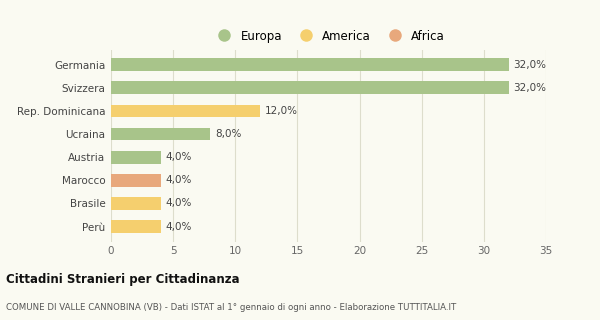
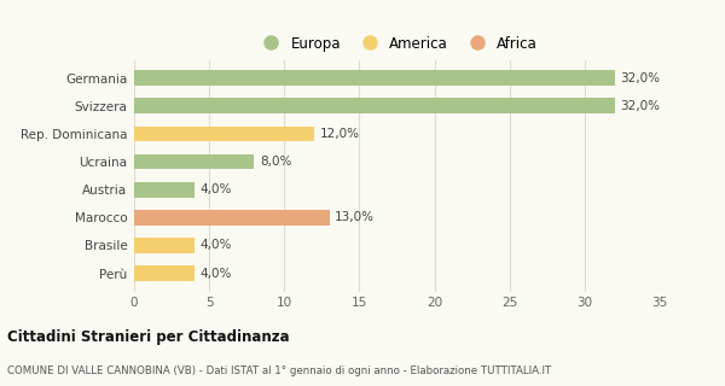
Marocco: 4,0% -> 13,0%
